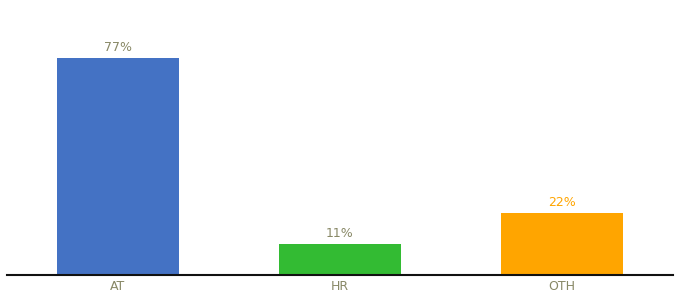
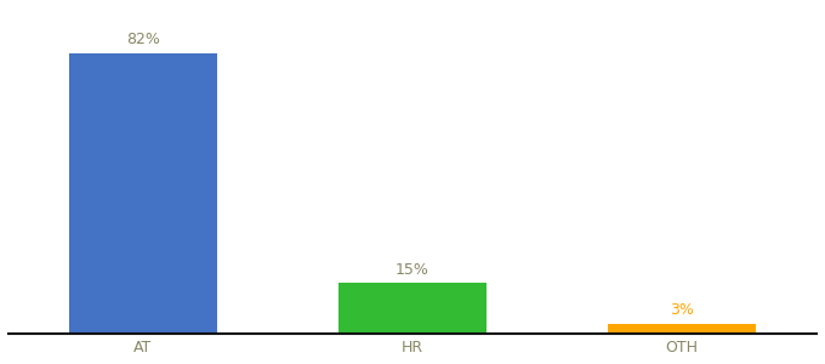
AT: 77% -> 82%
HR: 11% -> 15%
OTH: 22% -> 3%
